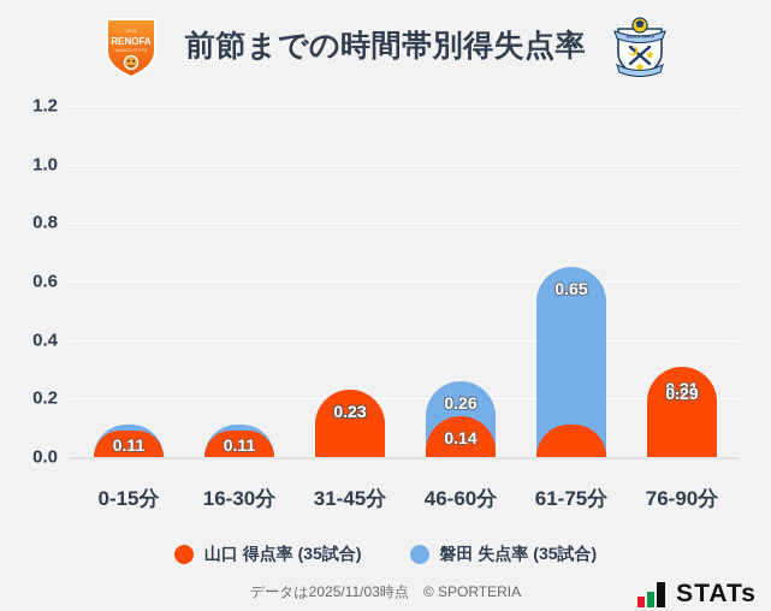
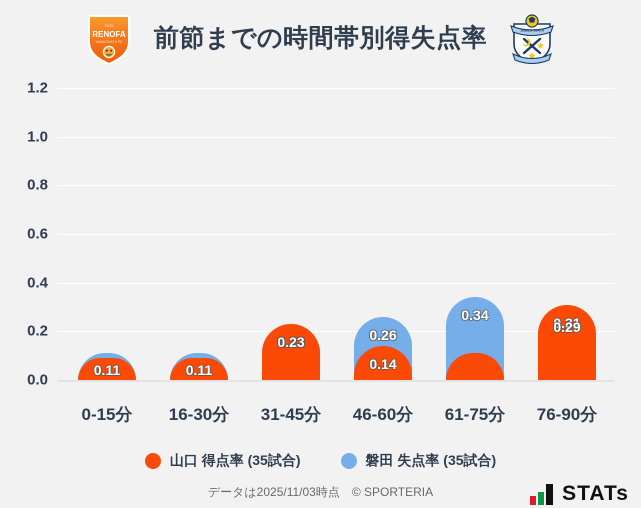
磐田 失点率 (35試合)/61-75分: 0.65 -> 0.34
